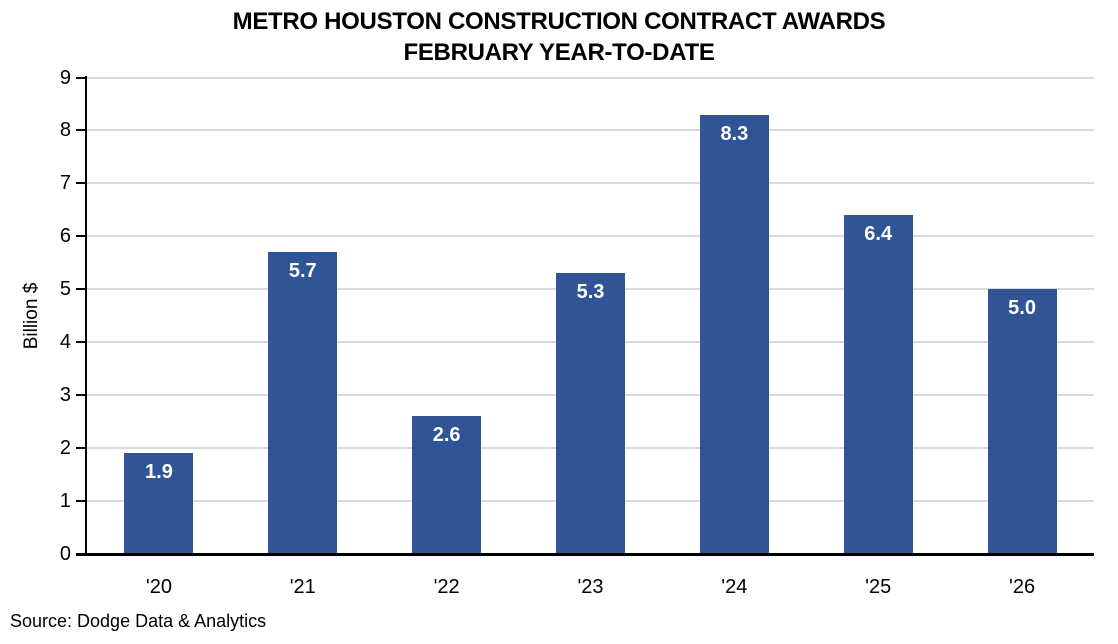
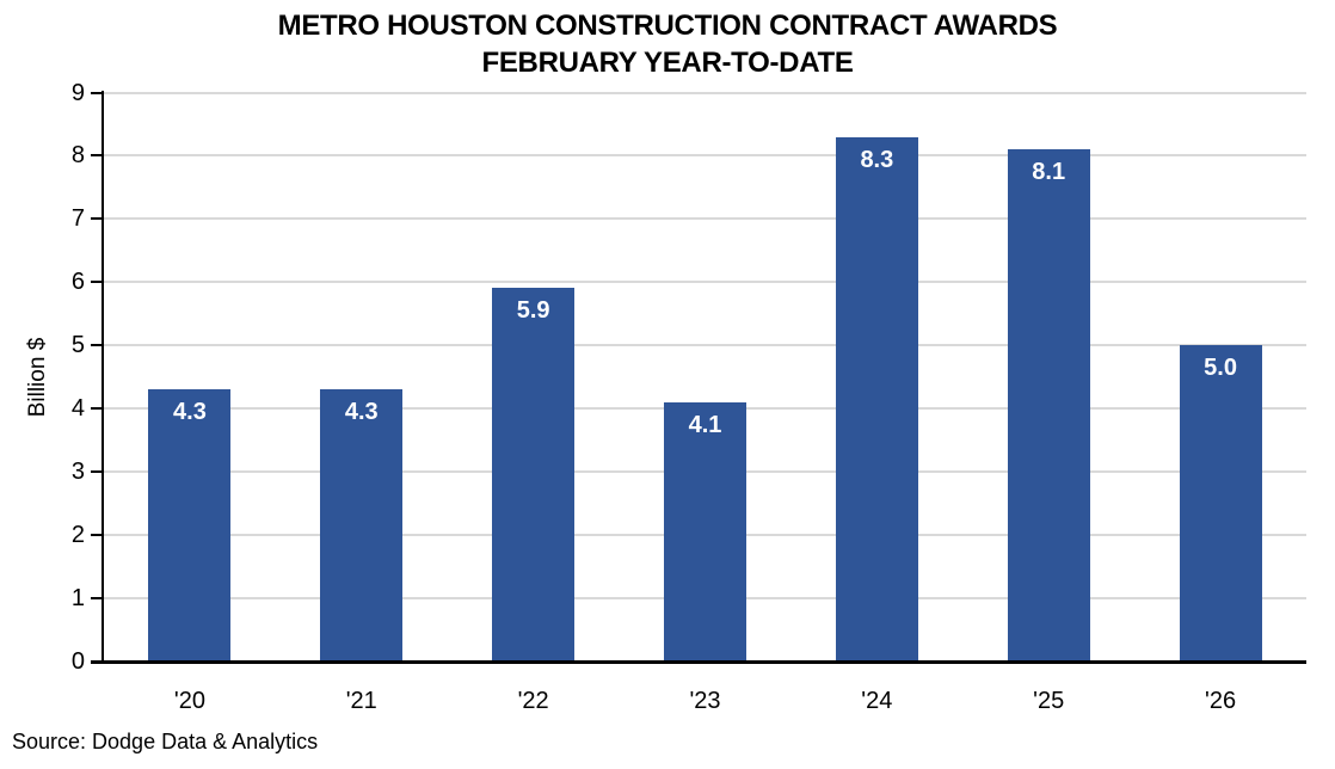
'20: 1.9 -> 4.3
'21: 5.7 -> 4.3
'22: 2.6 -> 5.9
'23: 5.3 -> 4.1
'25: 6.4 -> 8.1
